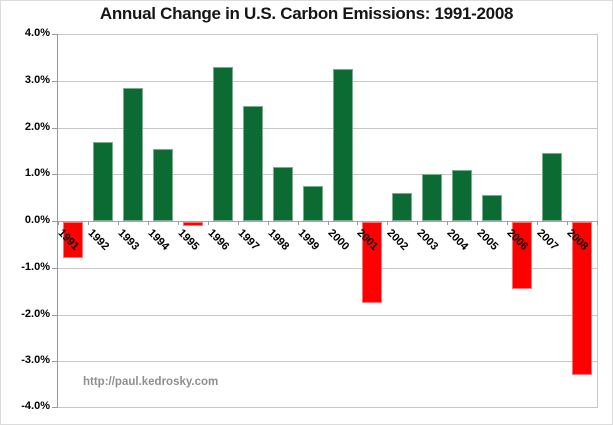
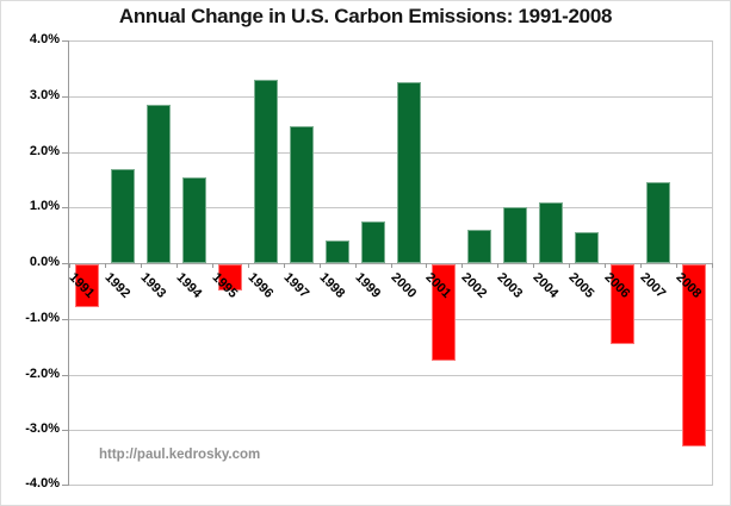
1995: -0.1% -> -0.5%
1998: 1.1% -> 0.4%
